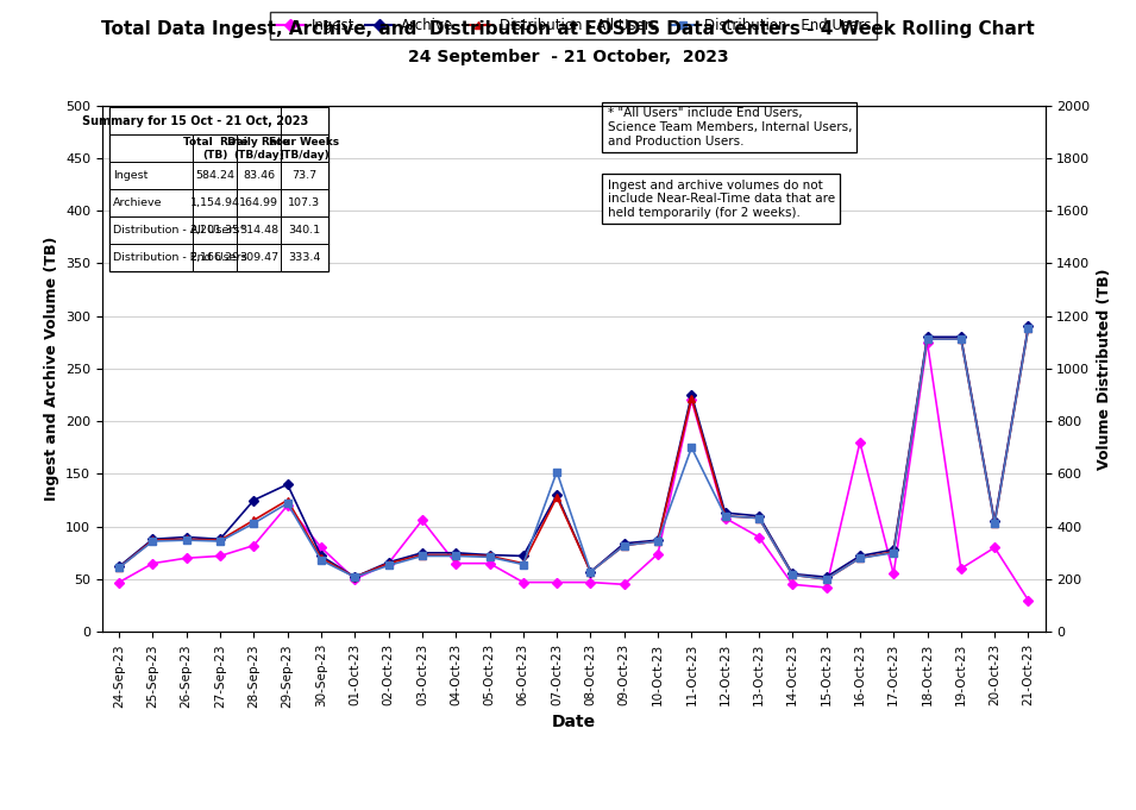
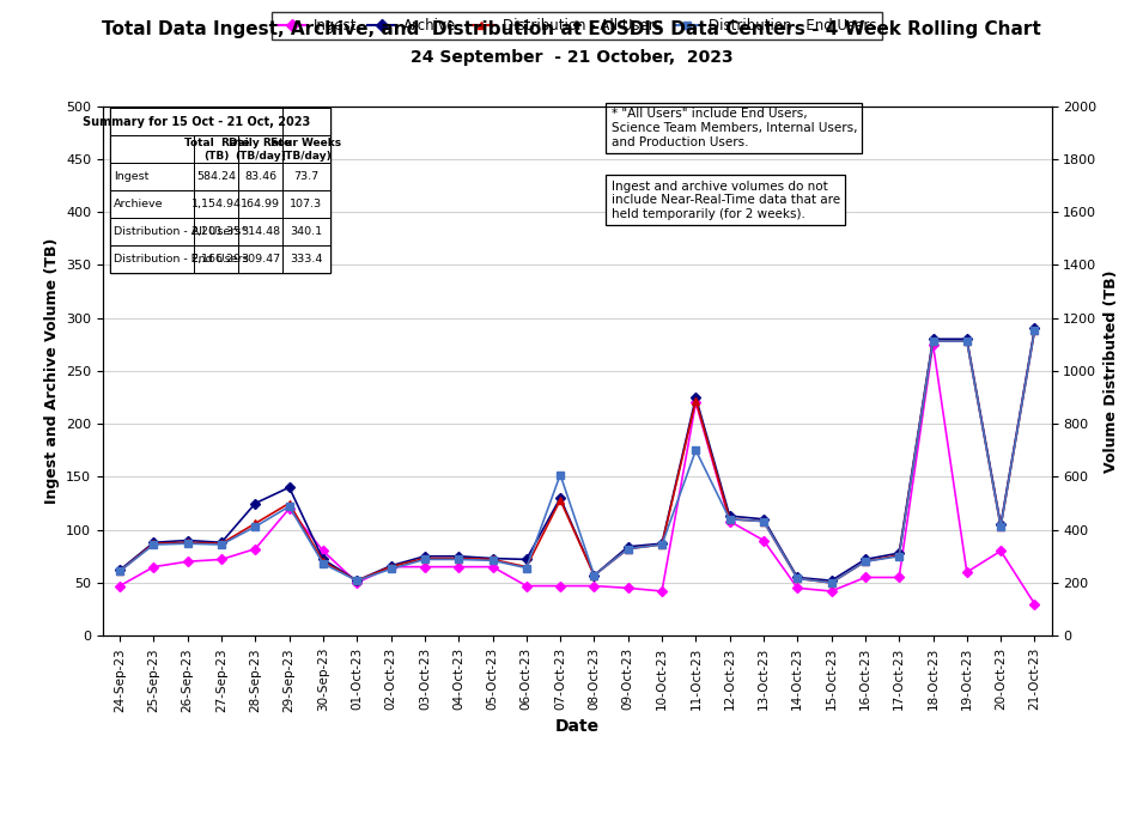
Ingest/03-Oct-23: 106 -> 65
Ingest/10-Oct-23: 74 -> 42
Ingest/16-Oct-23: 180 -> 55
